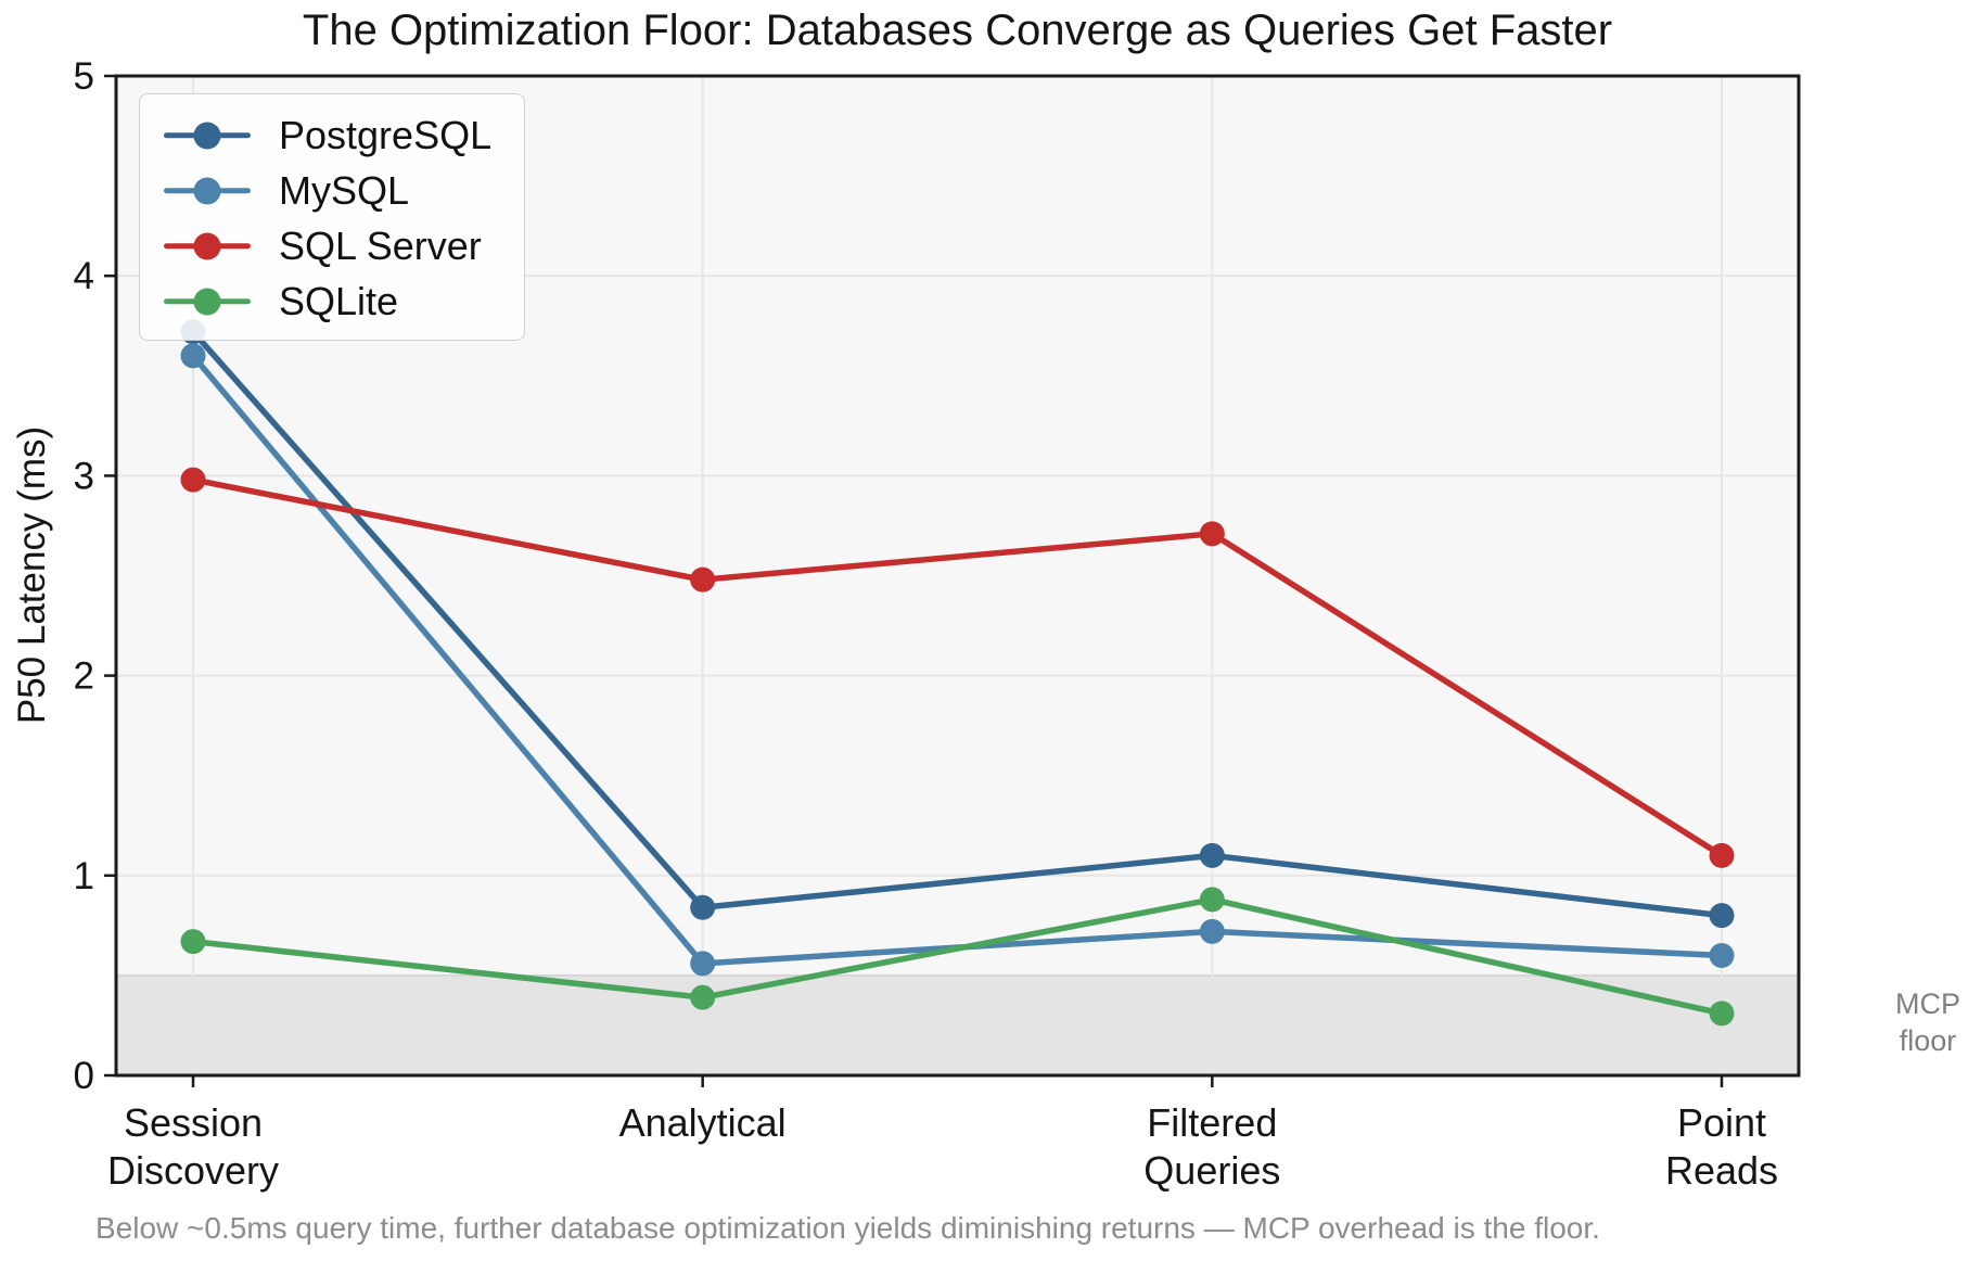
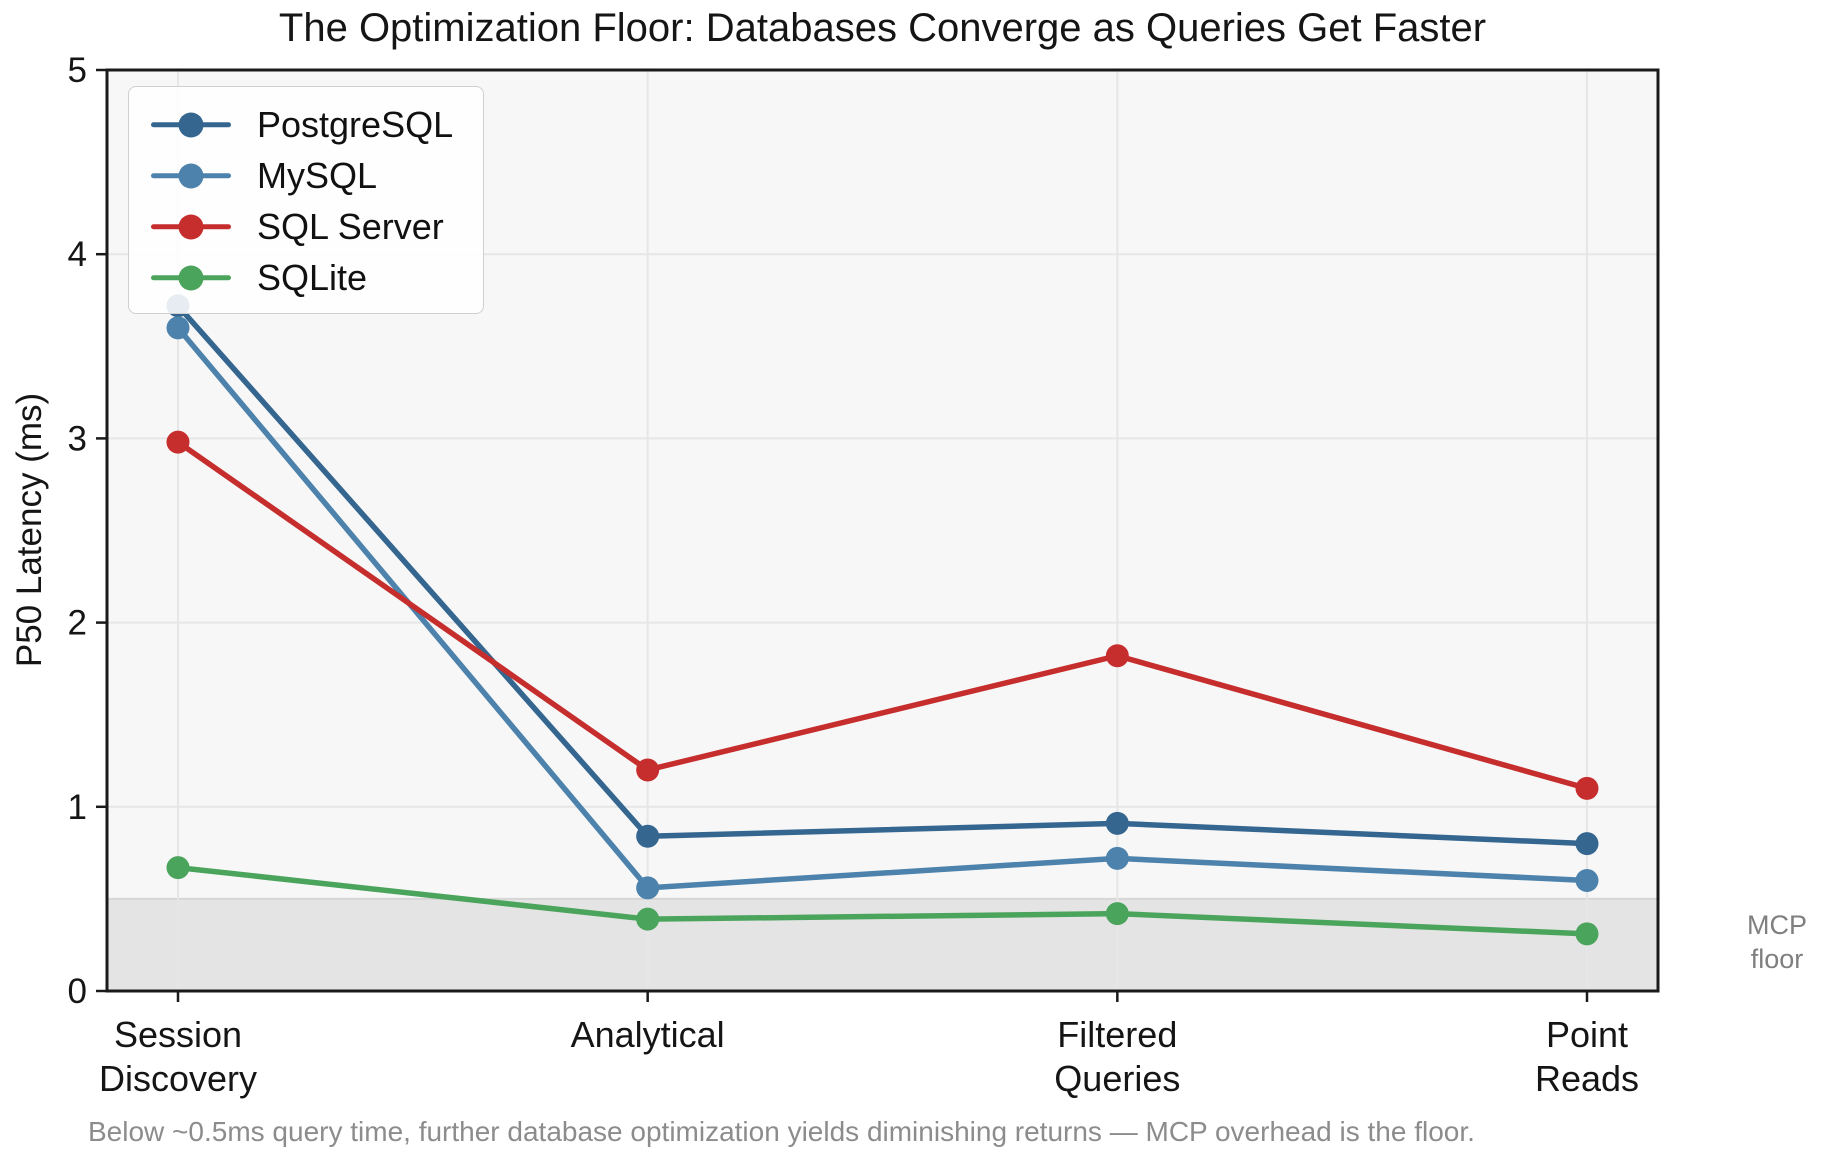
SQL Server/Analytical: 2.48 -> 1.20
PostgreSQL/Filtered Queries: 1.10 -> 0.91
SQL Server/Filtered Queries: 2.71 -> 1.82
SQLite/Filtered Queries: 0.88 -> 0.42
